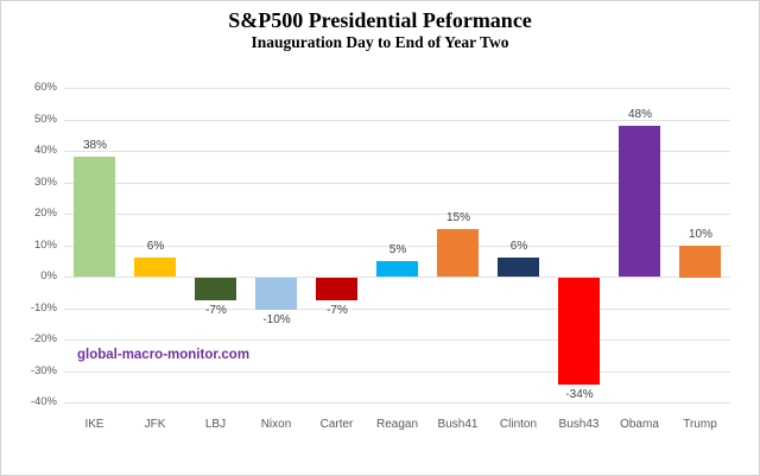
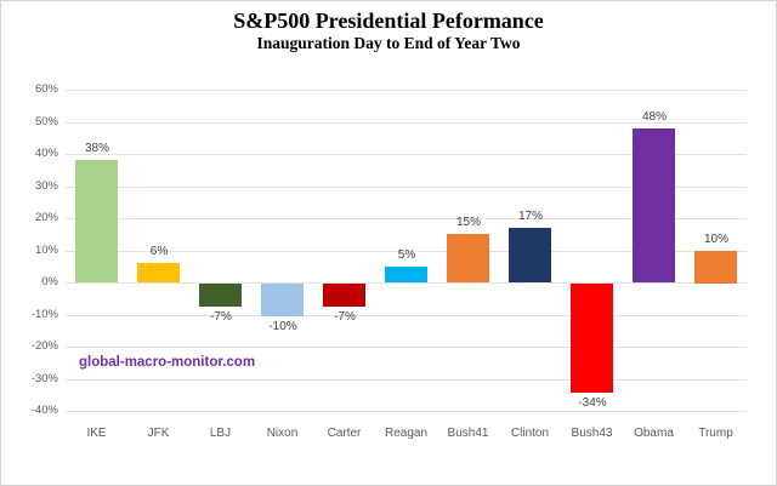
Clinton: 6% -> 17%
